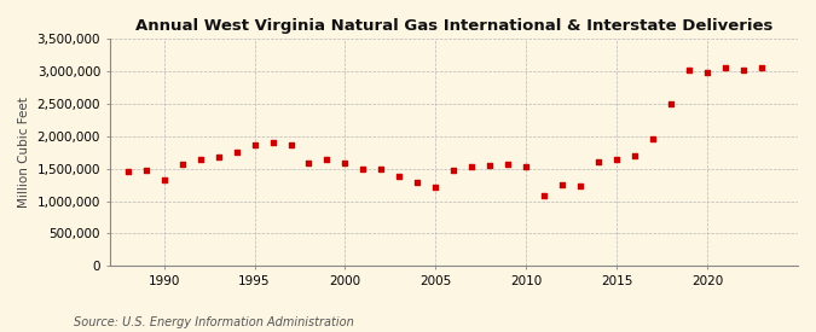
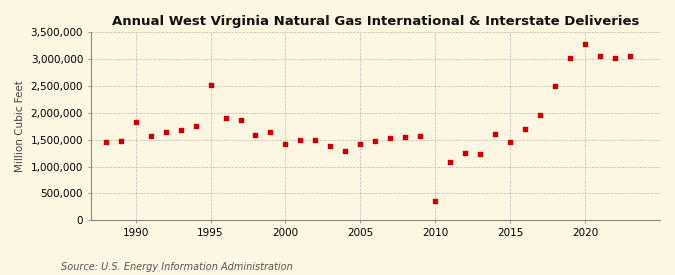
1990: 1,330,000 -> 1,820,000
1995: 1,870,000 -> 2,520,000
2000: 1,580,000 -> 1,420,000
2005: 1,220,000 -> 1,420,000
2010: 1,530,000 -> 360,000
2015: 1,640,000 -> 1,460,000
2020: 2,980,000 -> 3,280,000
